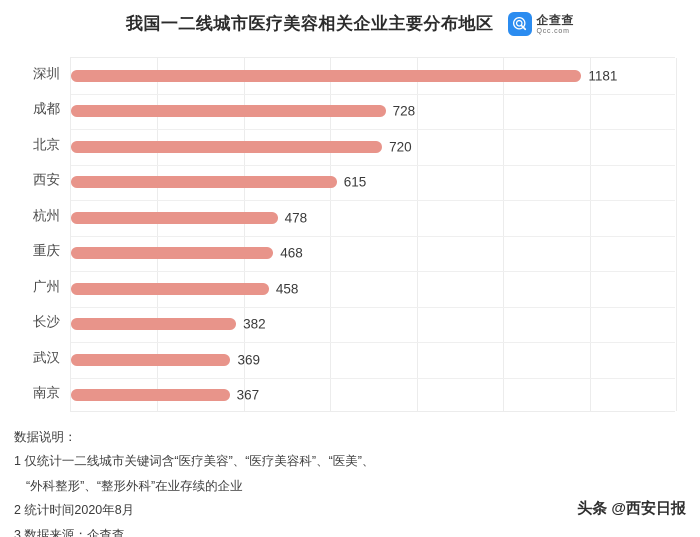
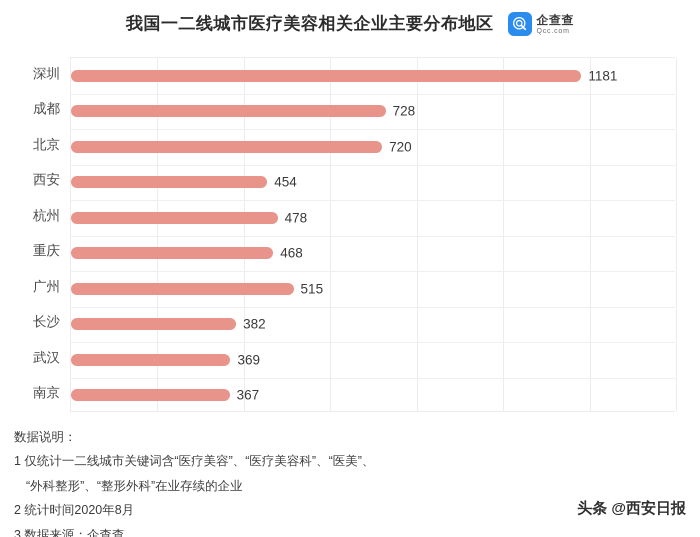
西安: 615 -> 454
广州: 458 -> 515
